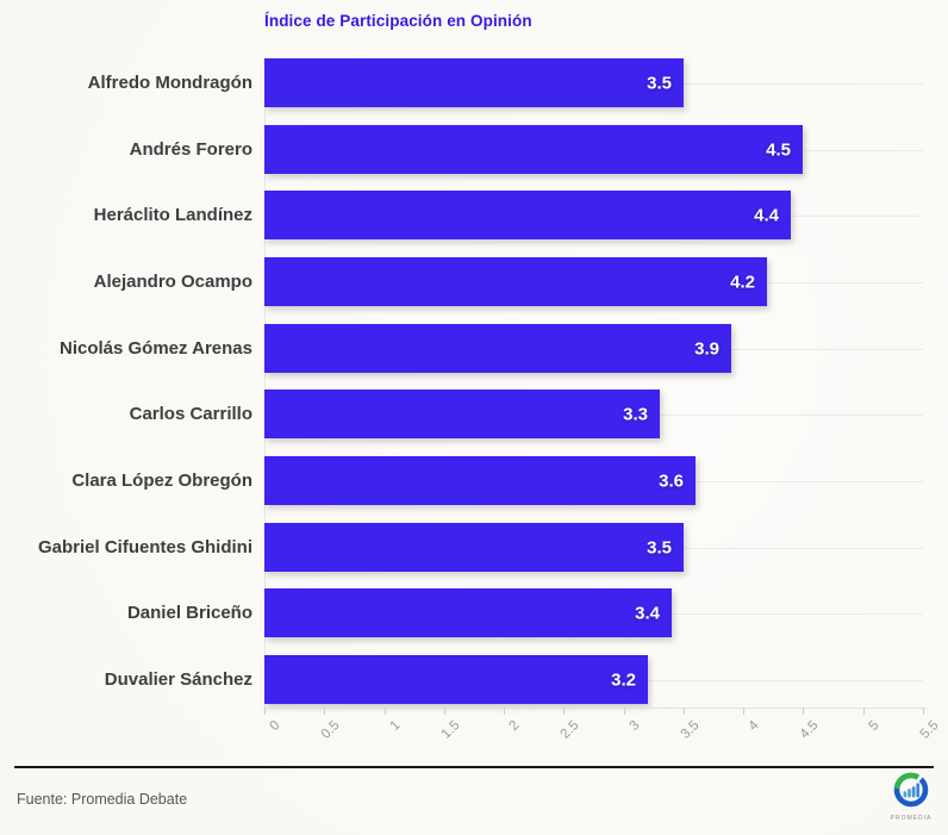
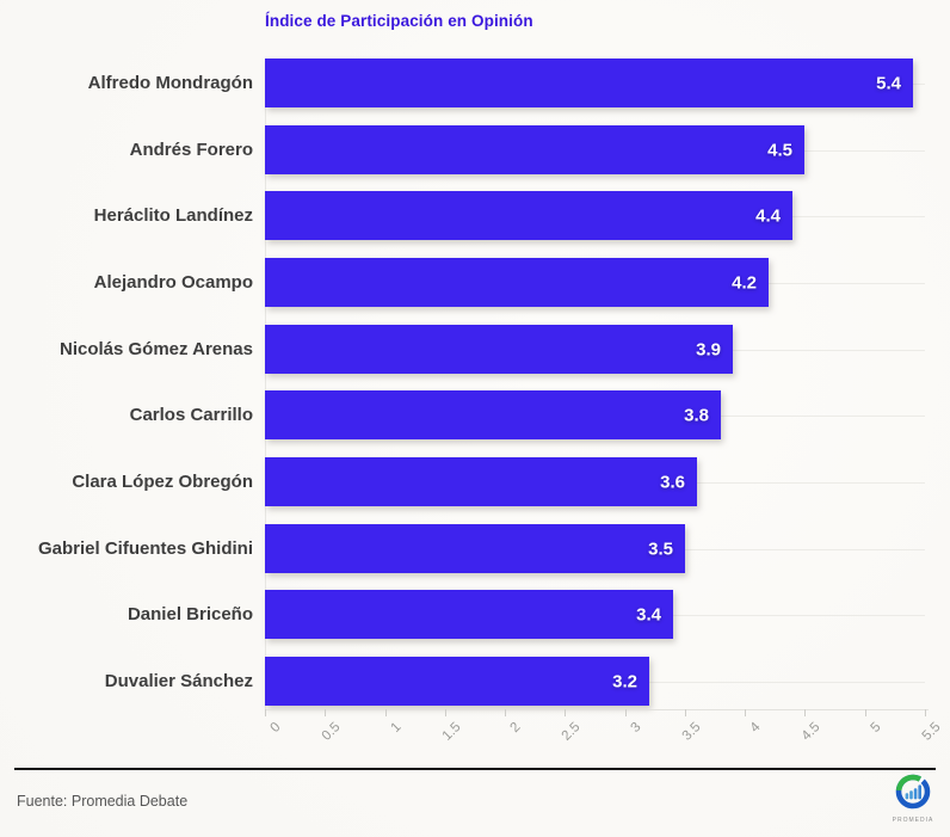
Alfredo Mondragón: 3.5 -> 5.4
Carlos Carrillo: 3.3 -> 3.8
